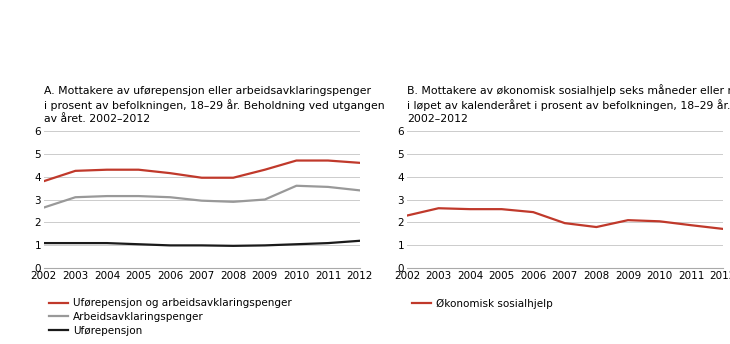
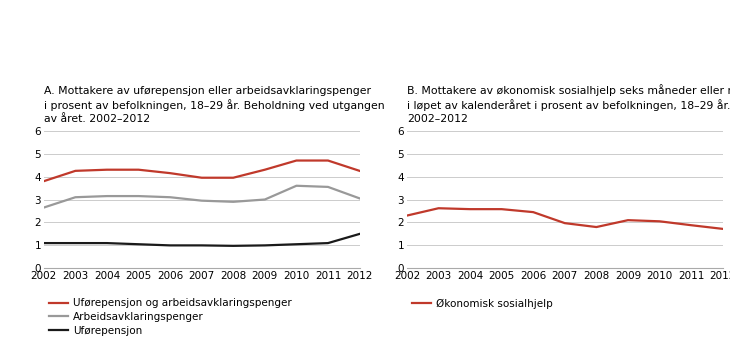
Uførepensjon og arbeidsavklaringspenger/2012: 4.60 -> 4.25
Arbeidsavklaringspenger/2012: 3.40 -> 3.05
Uførepensjon/2012: 1.20 -> 1.50
